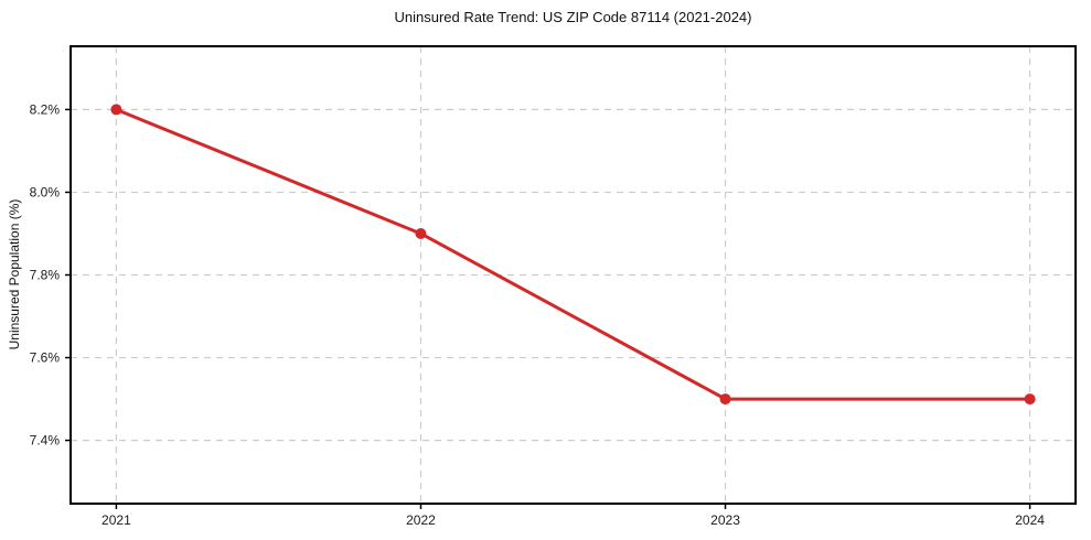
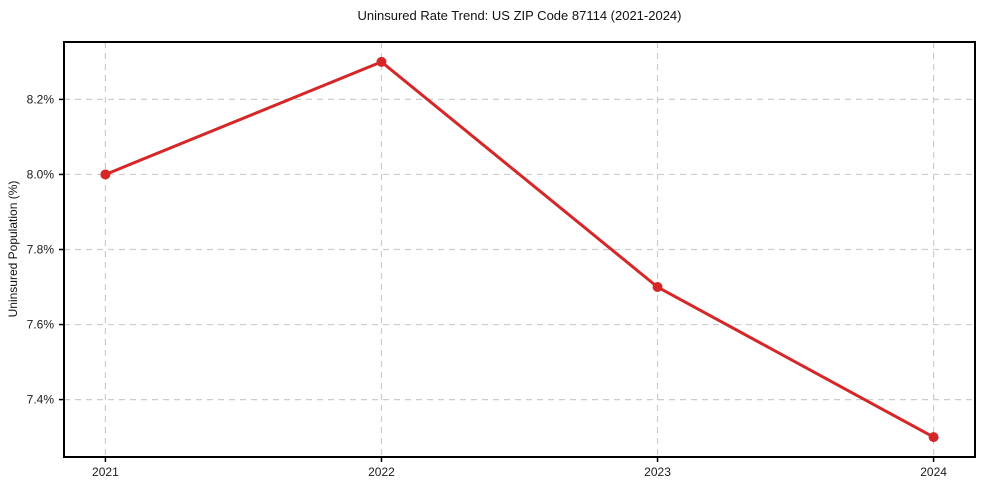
2021: 8.2% -> 8.0%
2022: 7.9% -> 8.3%
2023: 7.5% -> 7.7%
2024: 7.5% -> 7.3%
